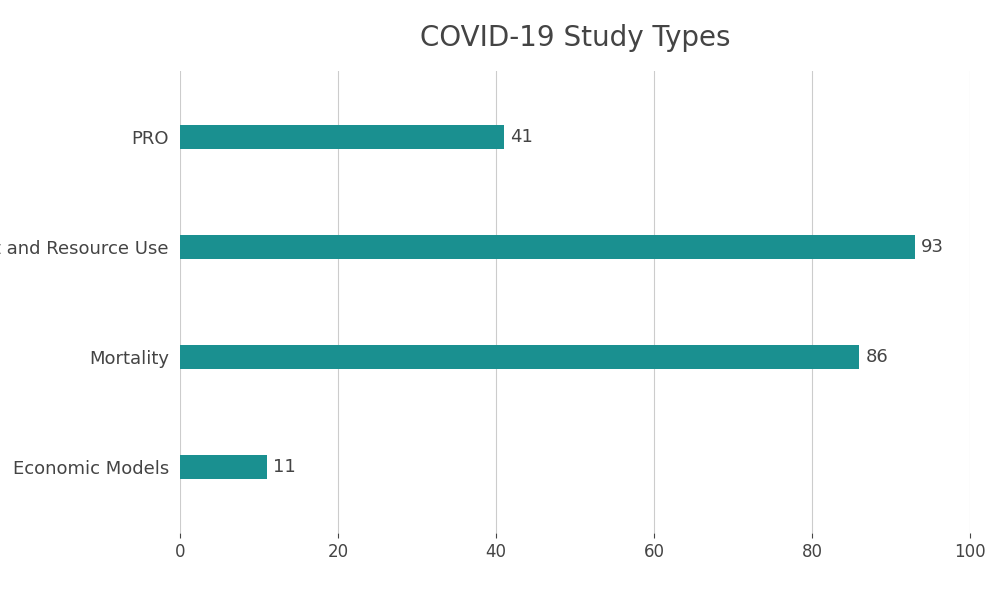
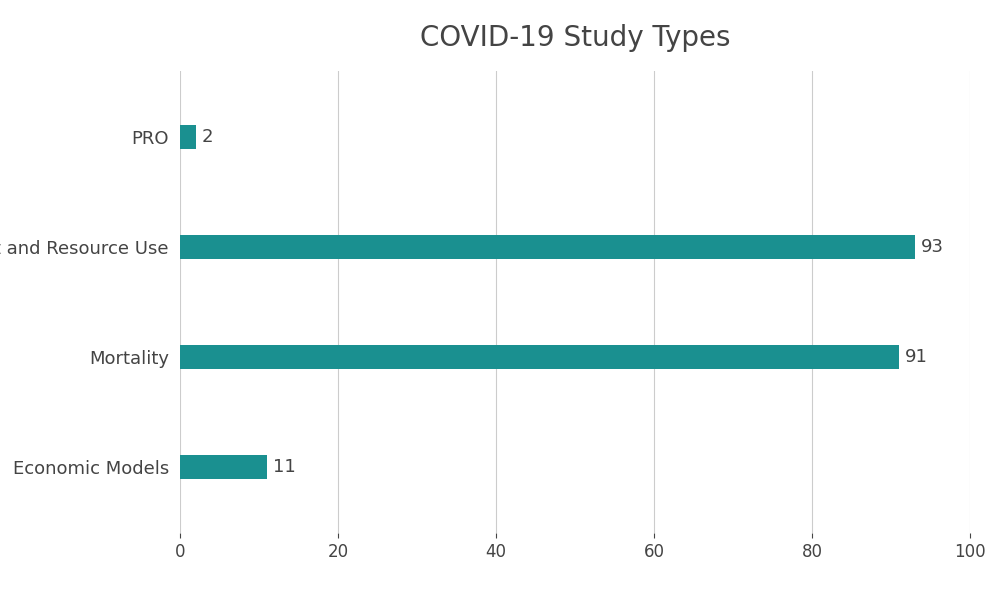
PRO: 41 -> 2
Mortality: 86 -> 91
